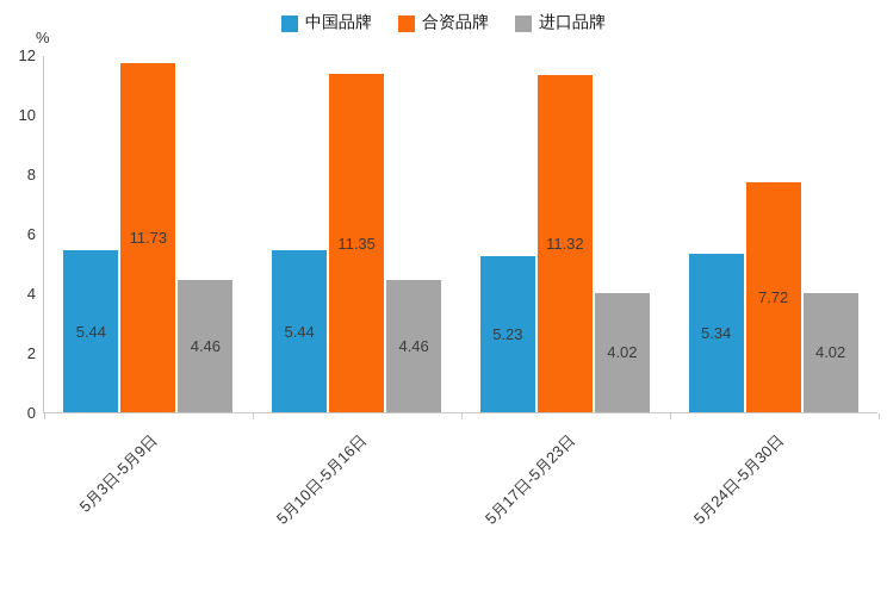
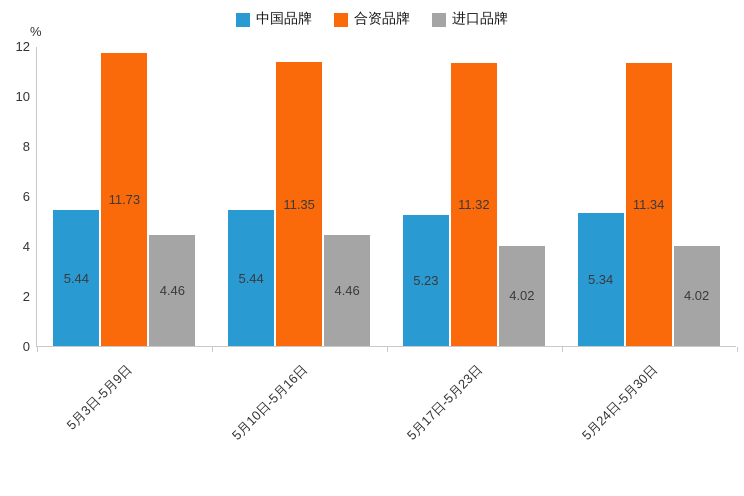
合资品牌/5月24日-5月30日: 7.72 -> 11.34
